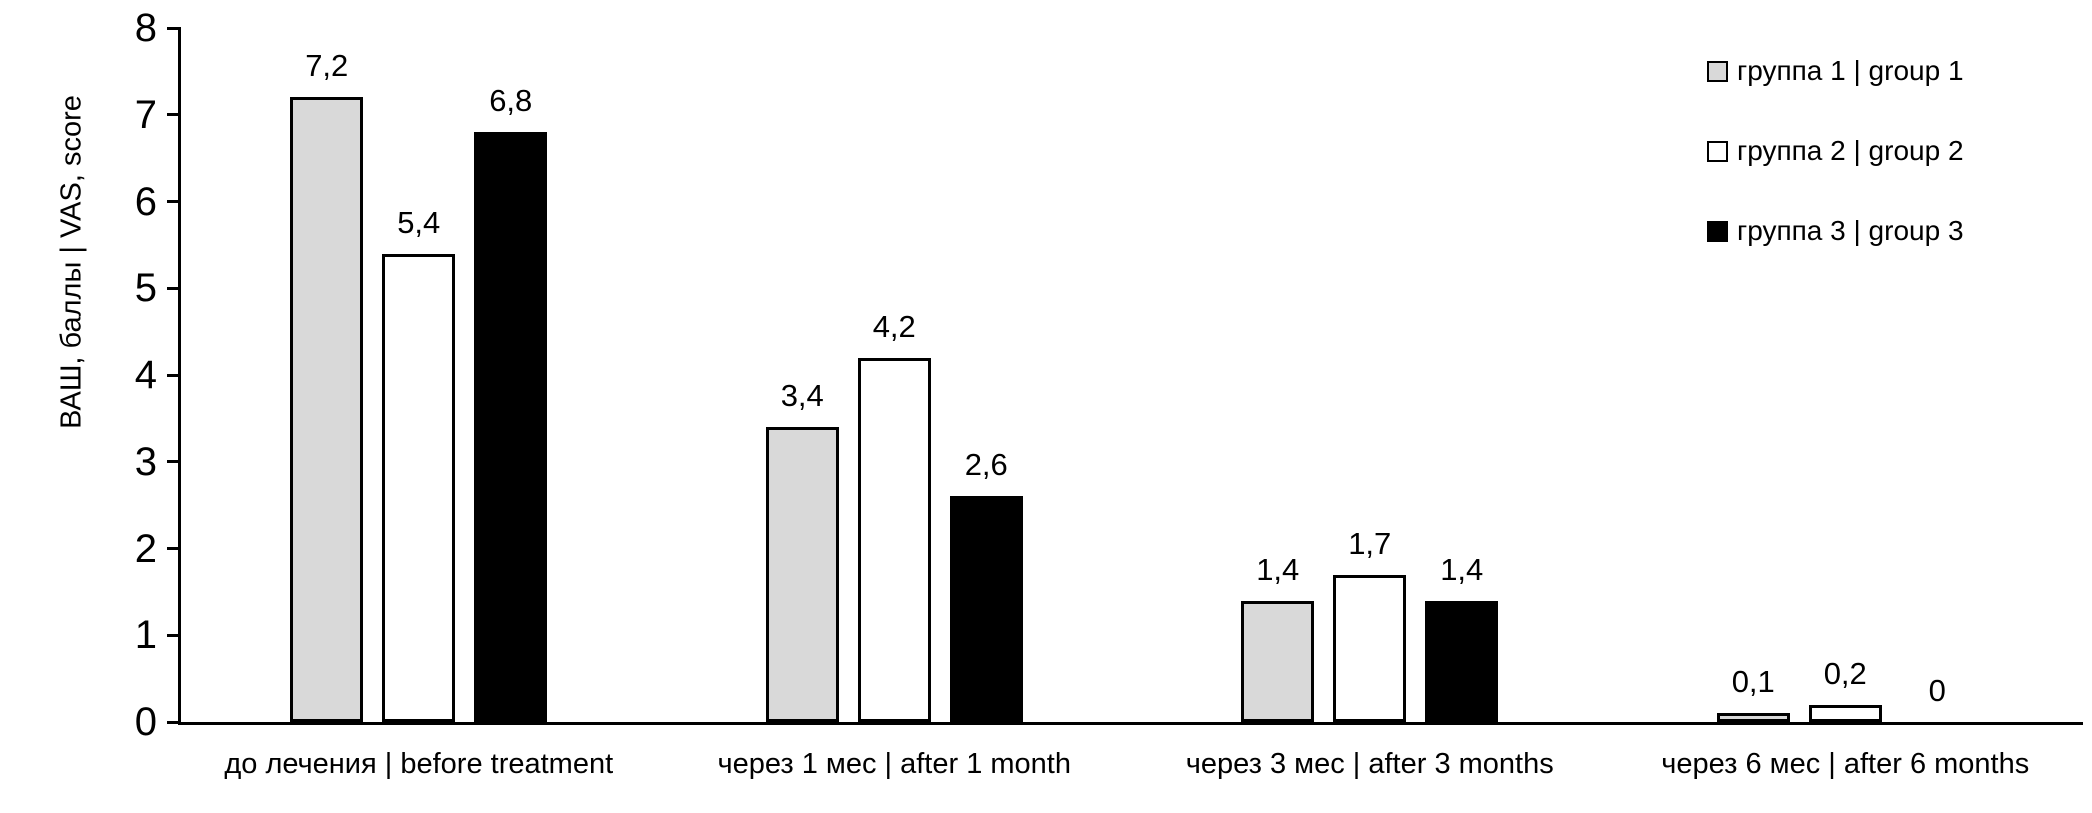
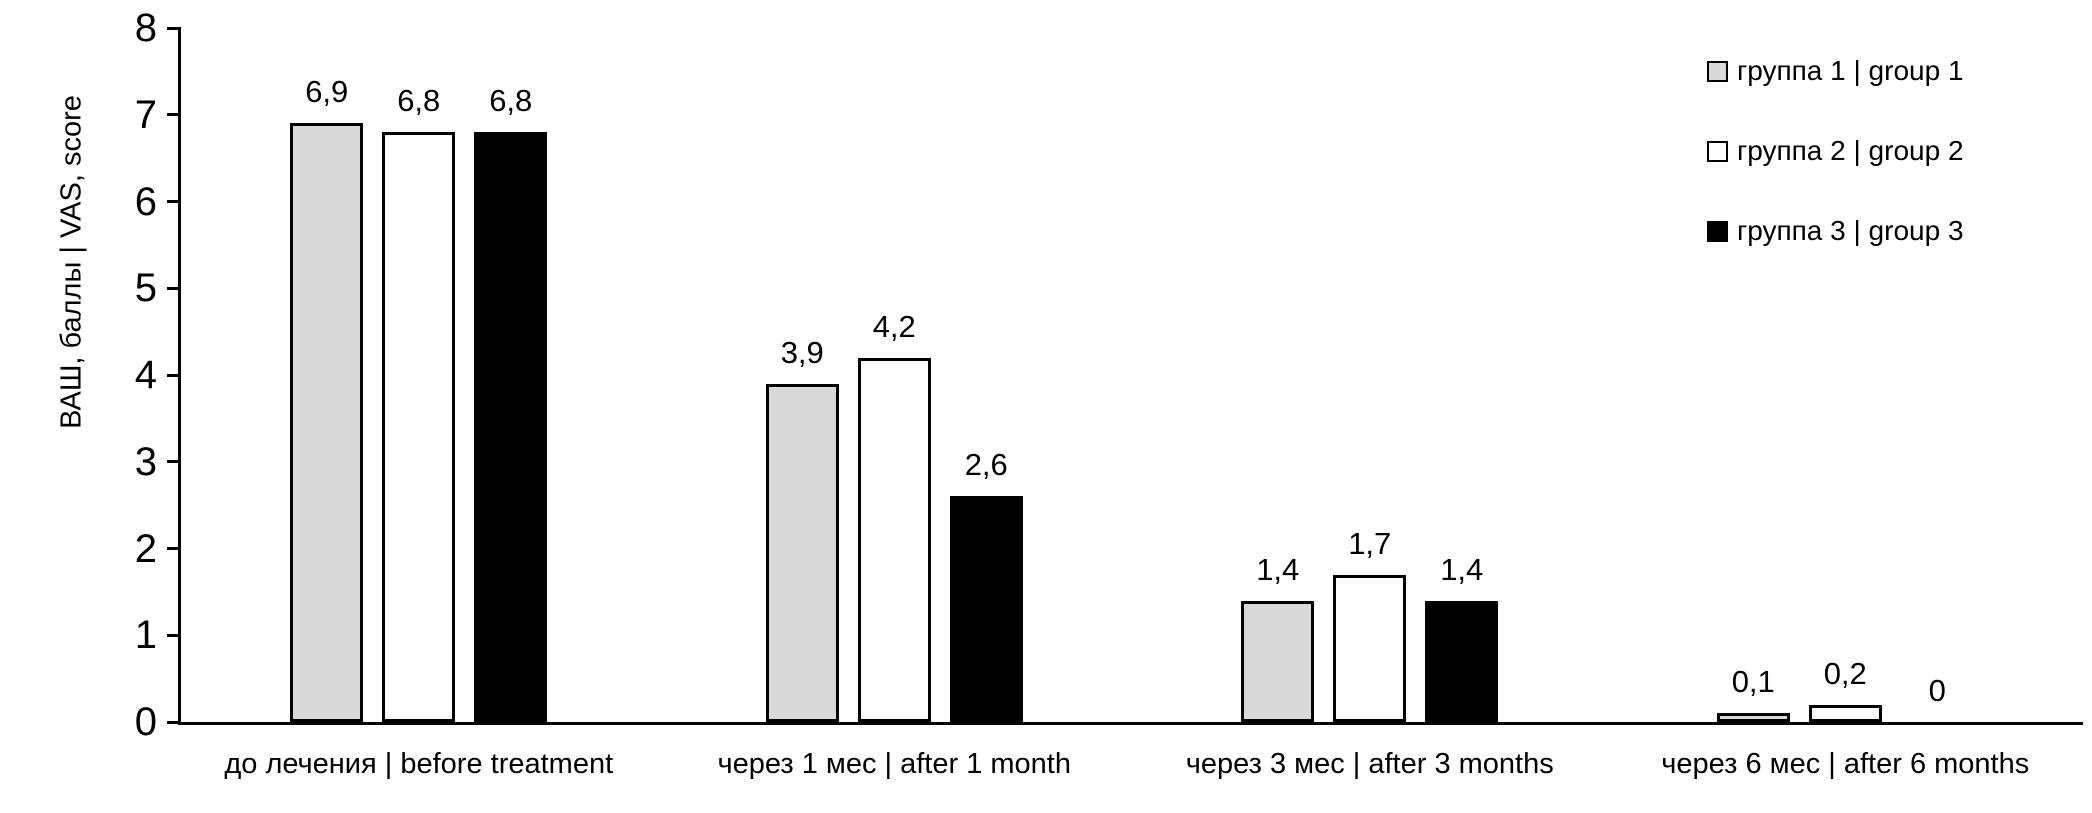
группа 1 | group 1/до лечения | before treatment: 7,2 -> 6,9
группа 2 | group 2/до лечения | before treatment: 5,4 -> 6,8
группа 1 | group 1/через 1 мес | after 1 month: 3,4 -> 3,9
